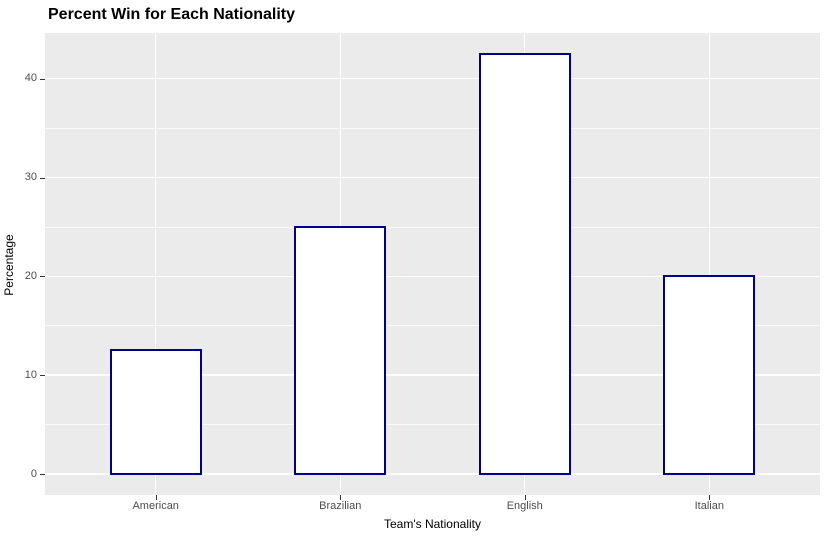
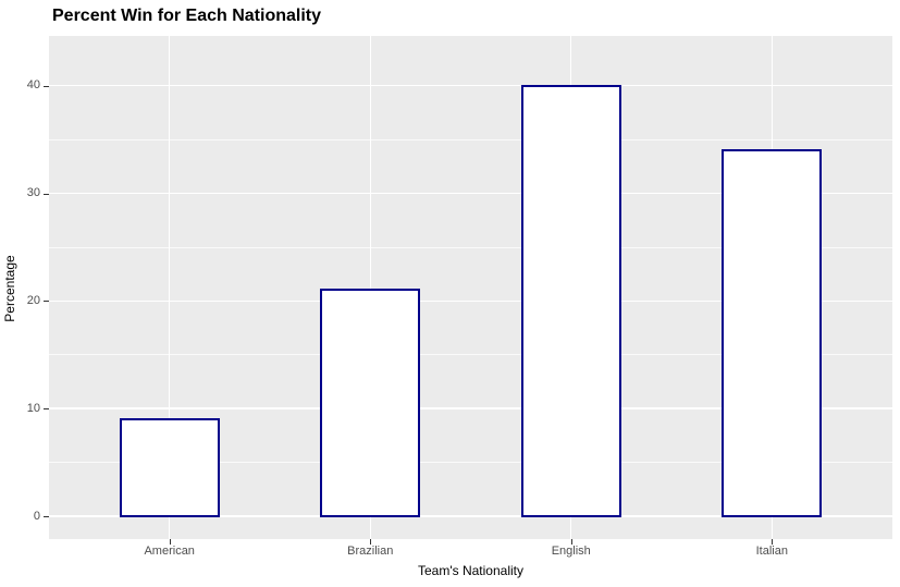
American: 12 -> 9
Brazilian: 25 -> 21
English: 42 -> 40
Italian: 20 -> 34
